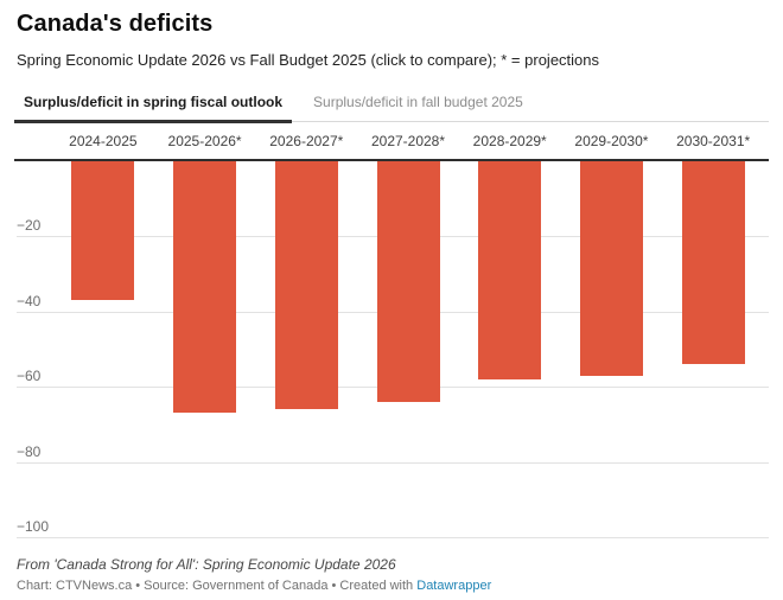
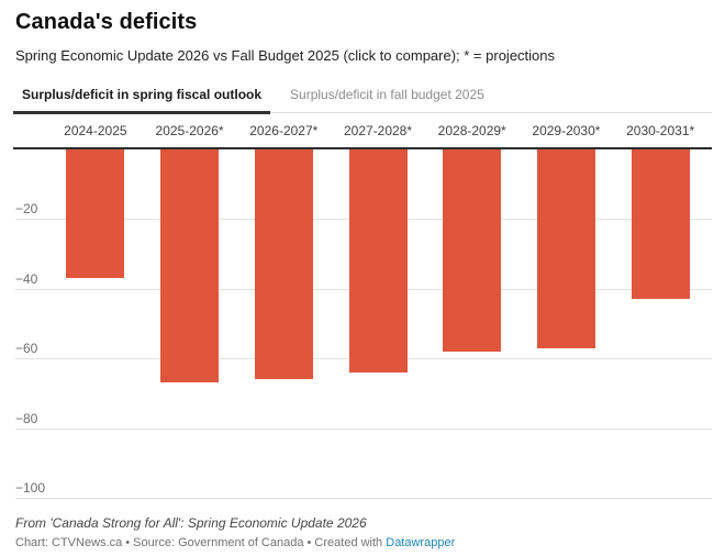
2030-2031*: -54 -> -43
